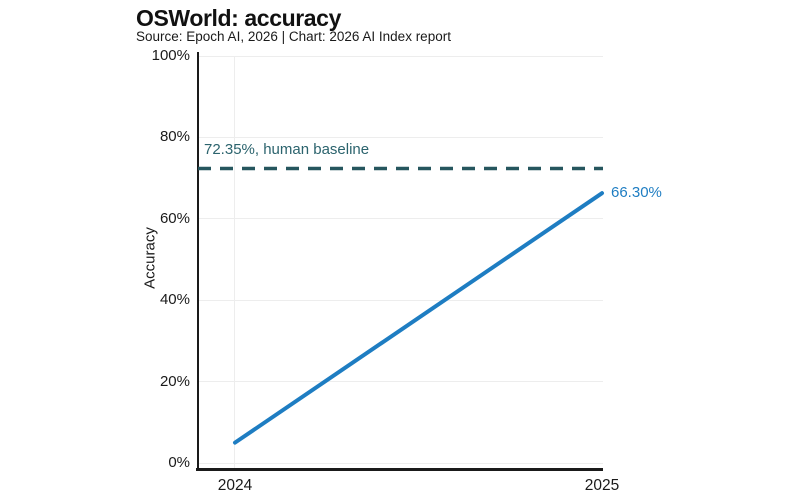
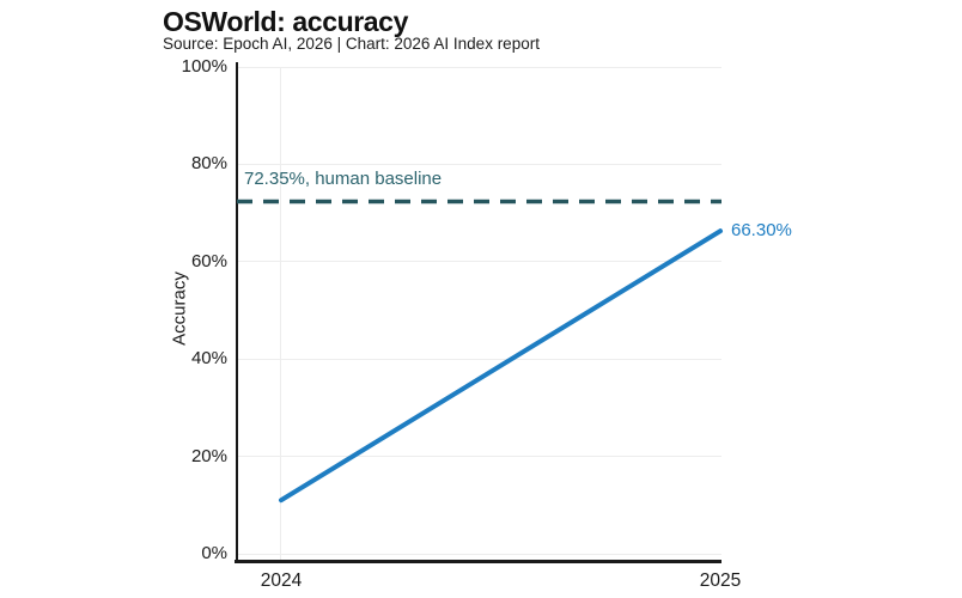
2024: 5% -> 11%
